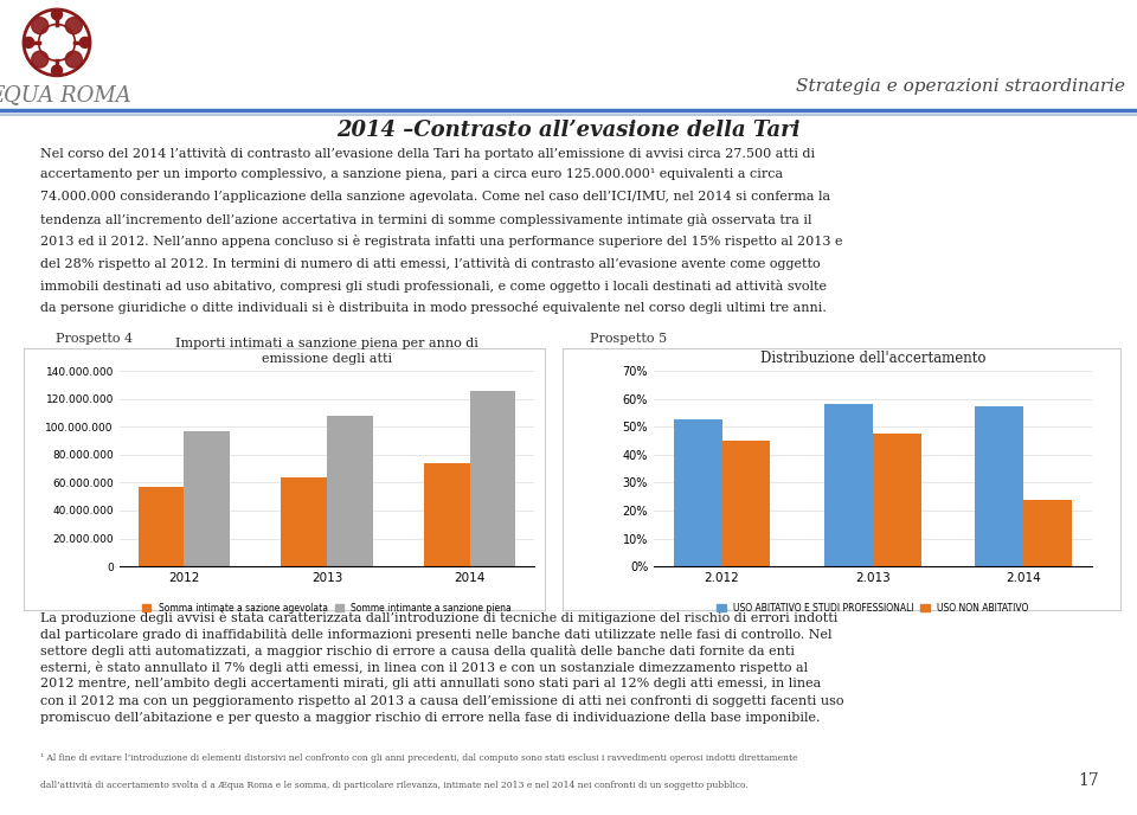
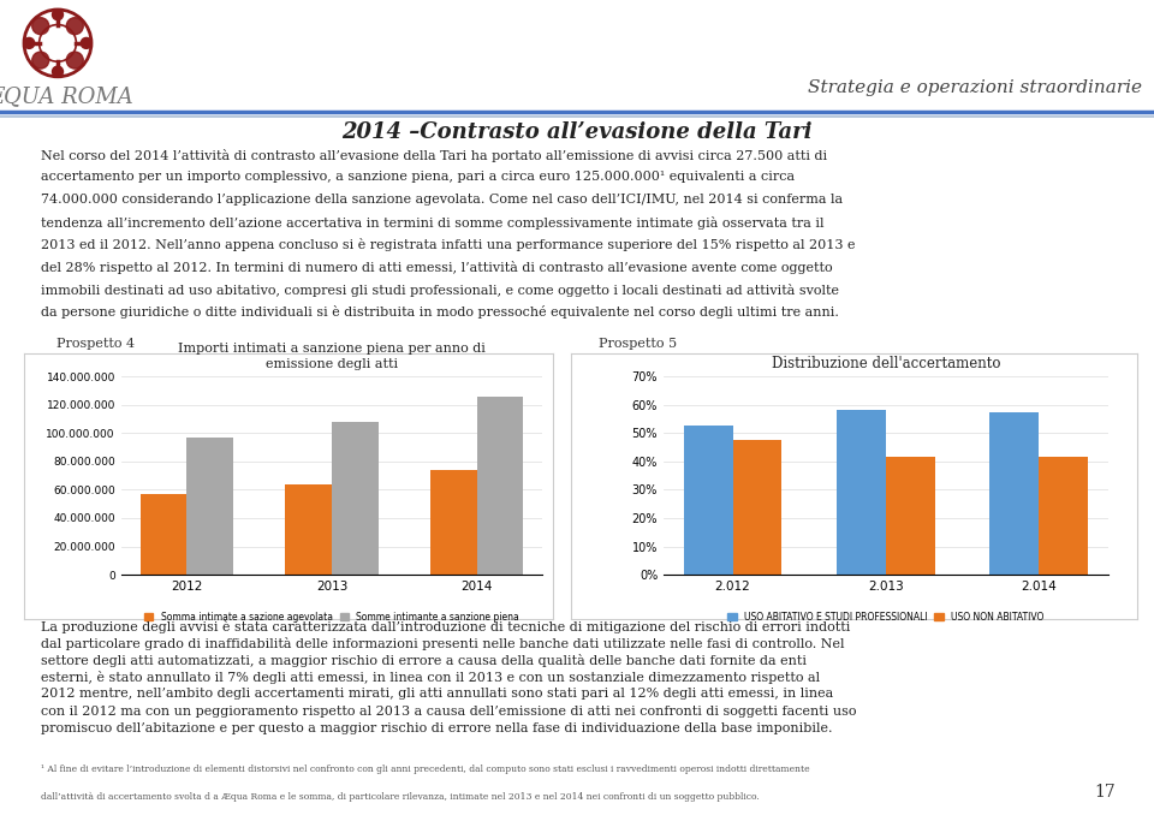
Distribuzione dell'accertamento/USO NON ABITATIVO/2.012: 45.0% -> 47.5%
Distribuzione dell'accertamento/USO NON ABITATIVO/2.013: 47.5% -> 41.5%
Distribuzione dell'accertamento/USO NON ABITATIVO/2.014: 24.0% -> 41.5%
